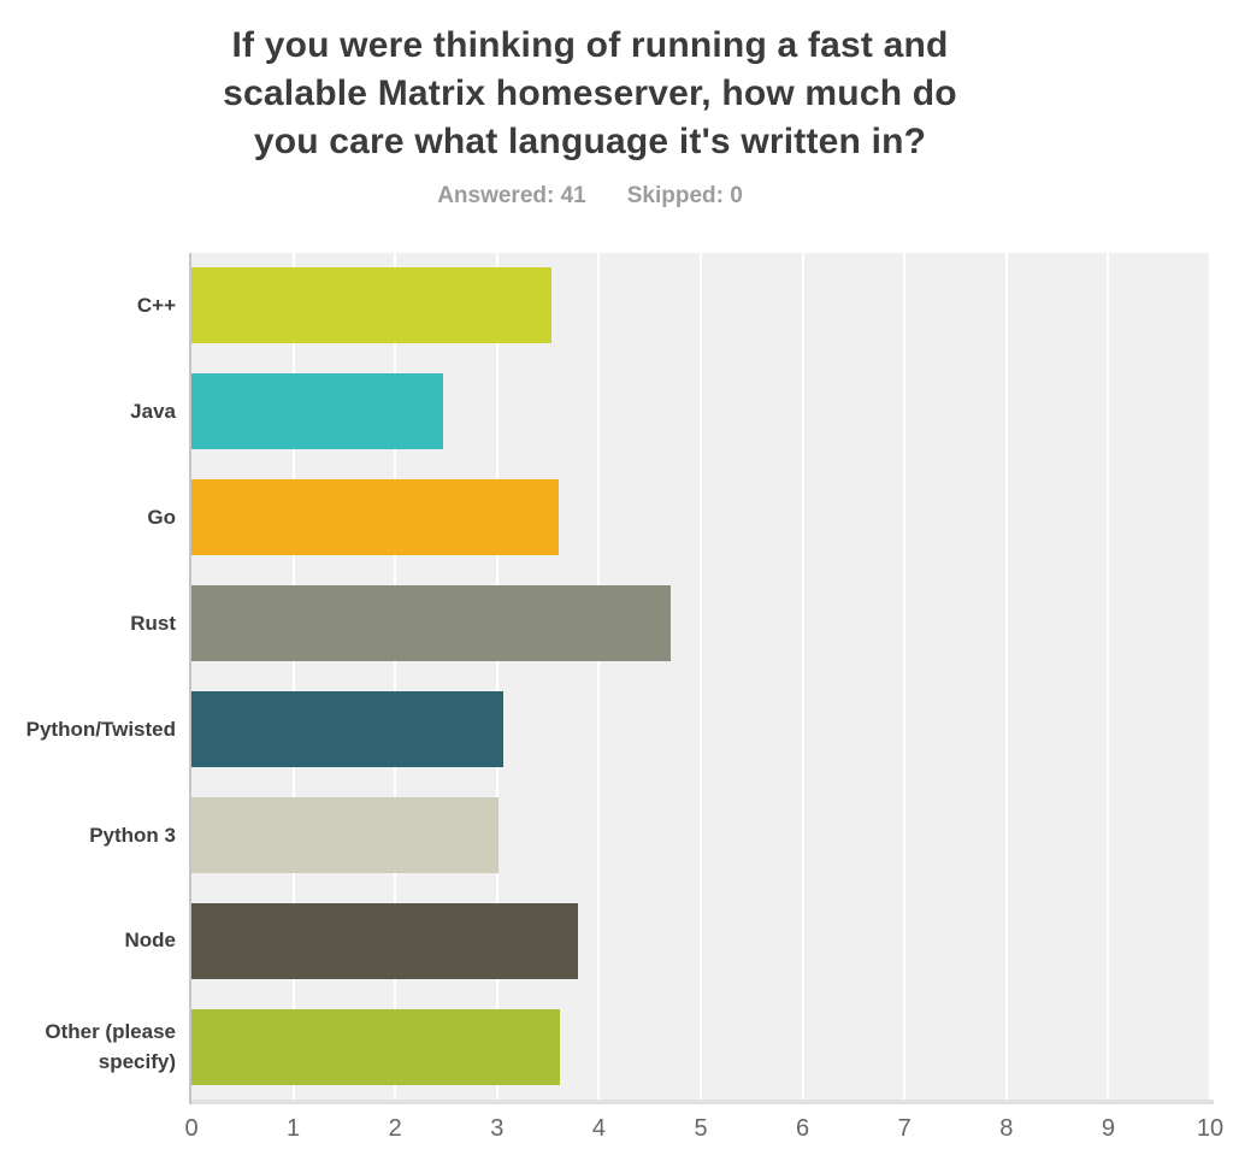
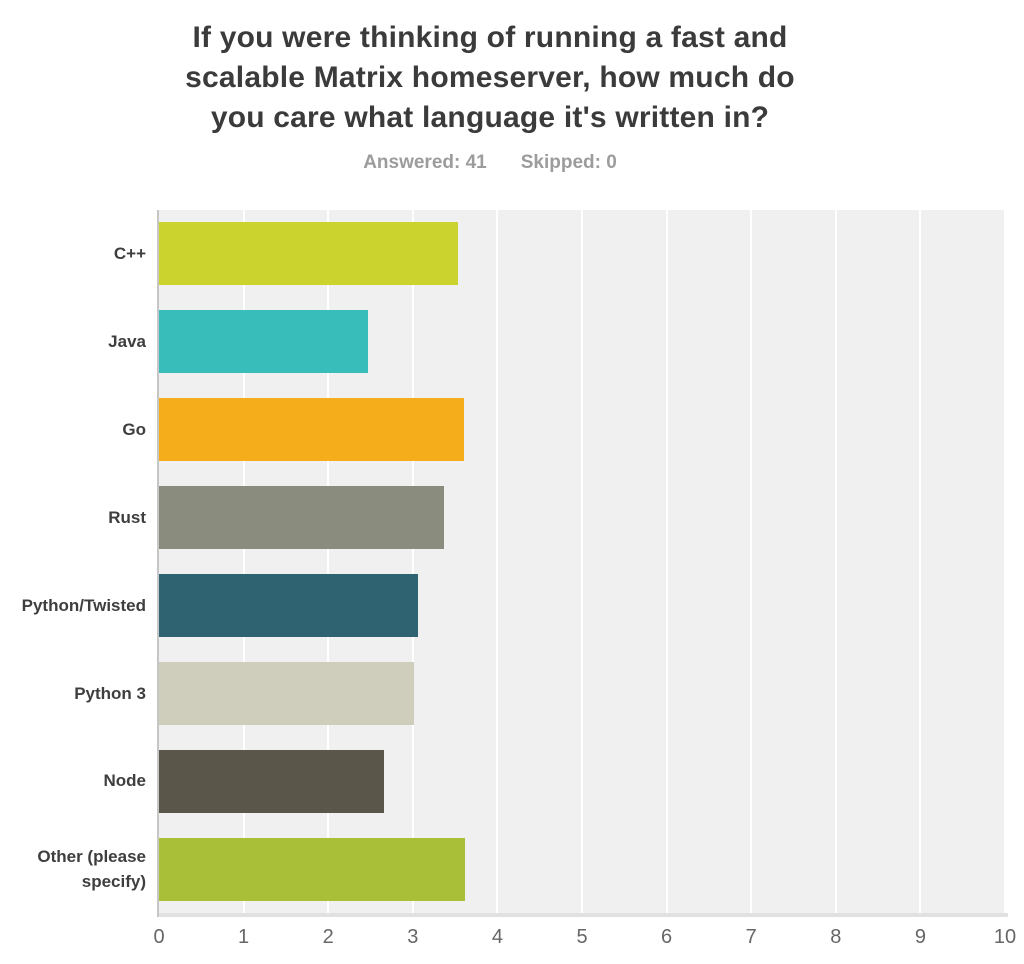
Rust: 4.7 -> 3.4
Node: 3.8 -> 2.7
